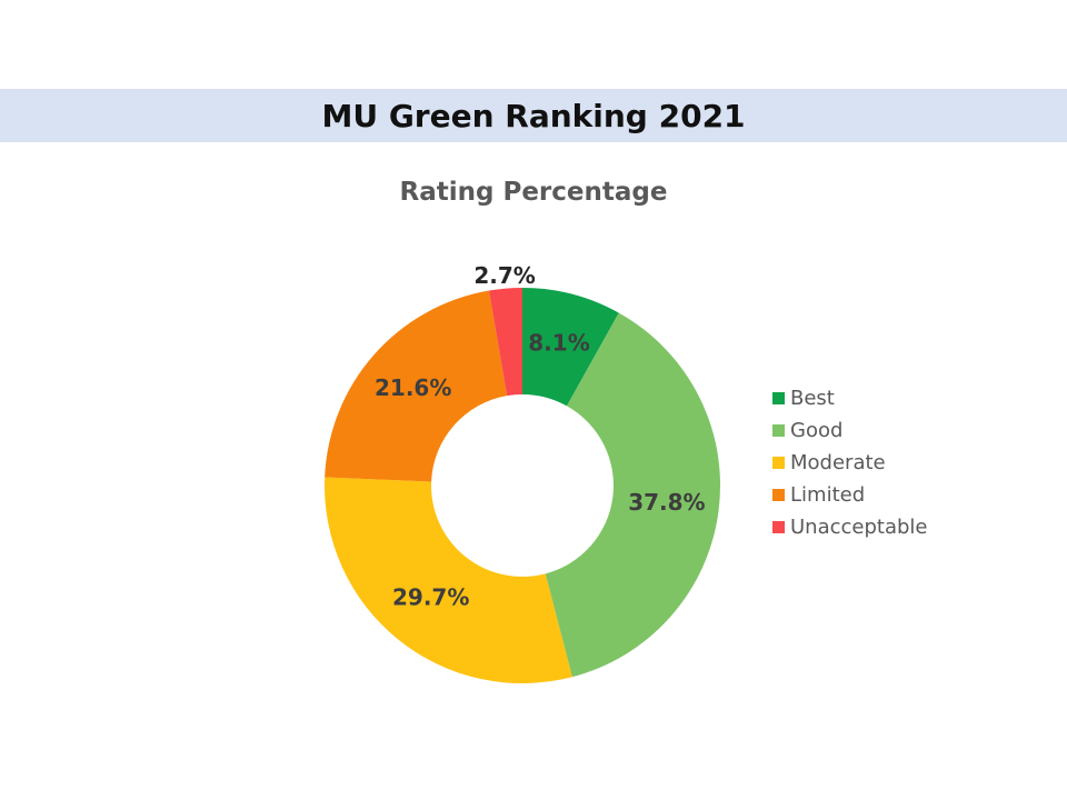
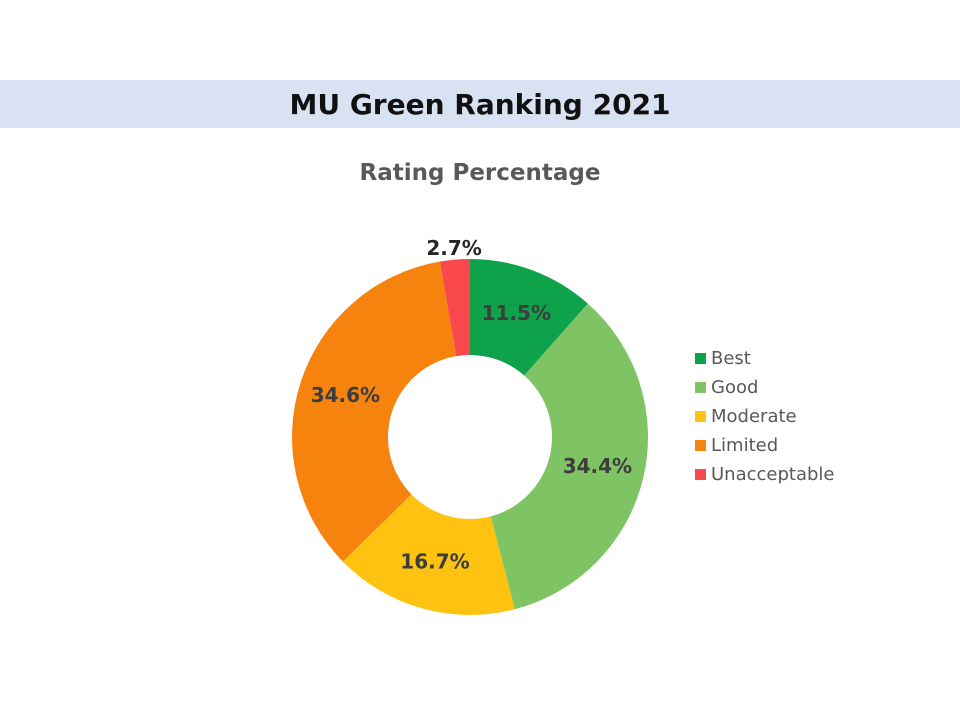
Best: 8.1% -> 11.5%
Good: 37.8% -> 34.4%
Moderate: 29.7% -> 16.7%
Limited: 21.6% -> 34.6%
